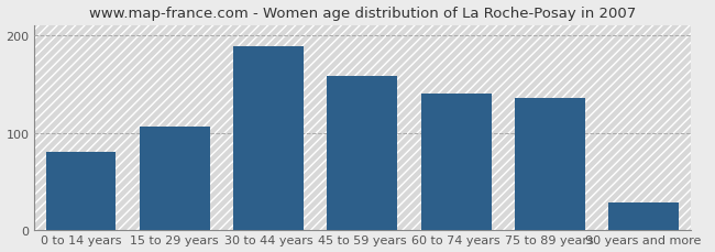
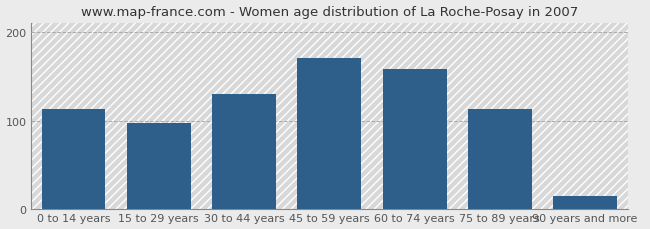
0 to 14 years: 80 -> 113
15 to 29 years: 106 -> 97
30 to 44 years: 188 -> 130
45 to 59 years: 158 -> 170
60 to 74 years: 140 -> 158
75 to 89 years: 136 -> 113
90 years and more: 28 -> 15
